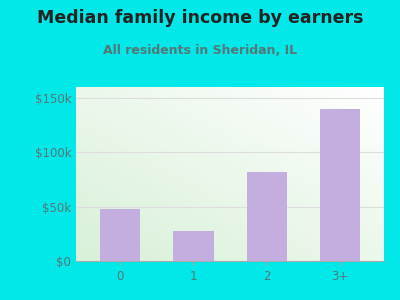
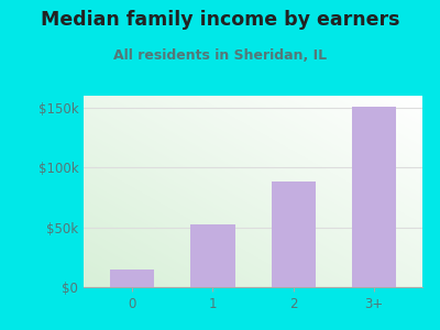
0: $48k -> $15k
1: $28k -> $52k
2: $82k -> $88k
3+: $140k -> $151k
